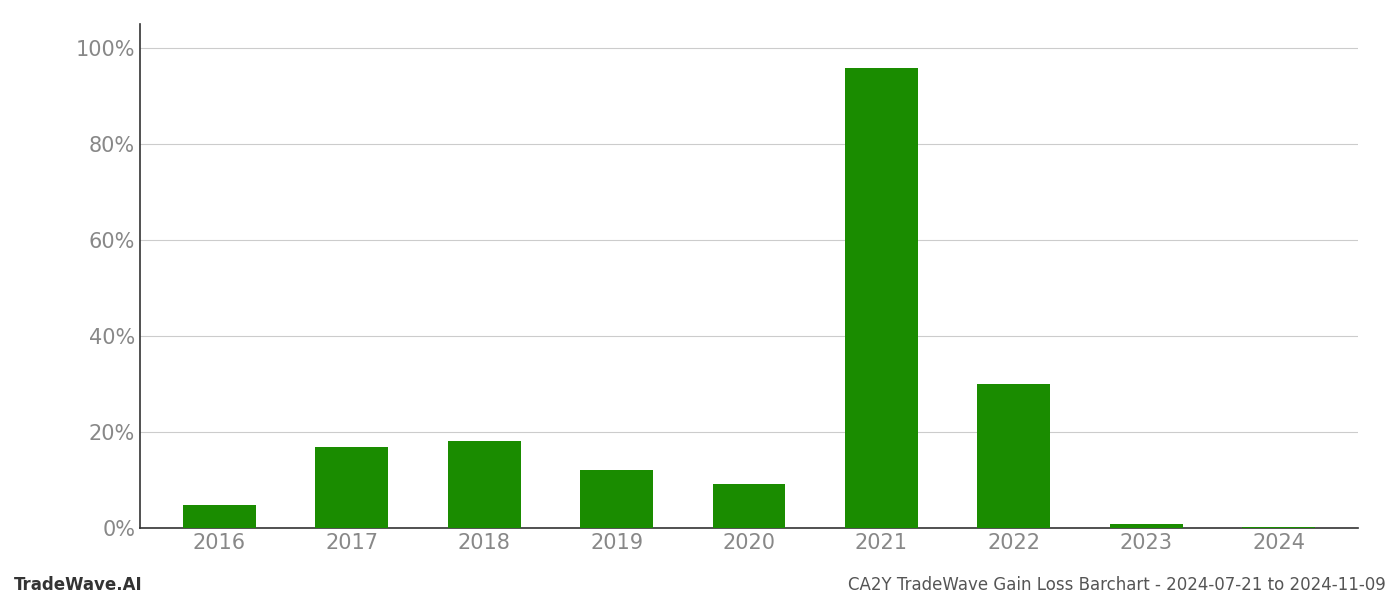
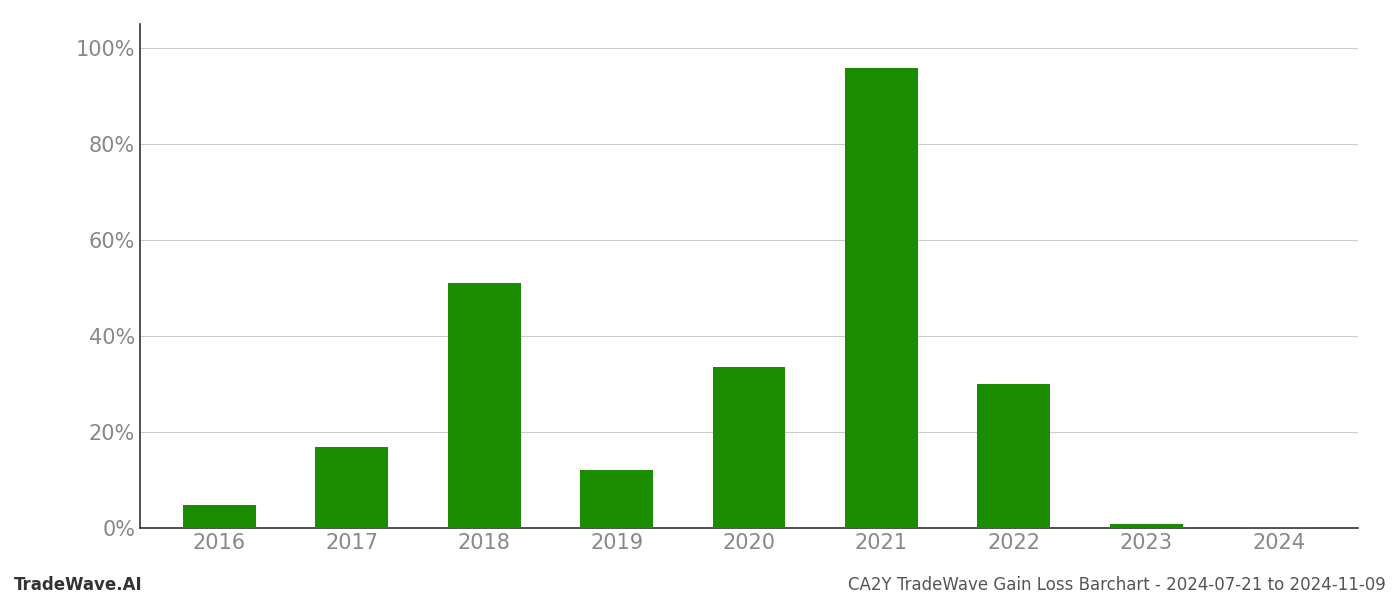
2018: 18.2% -> 51.0%
2020: 9.1% -> 33.5%
